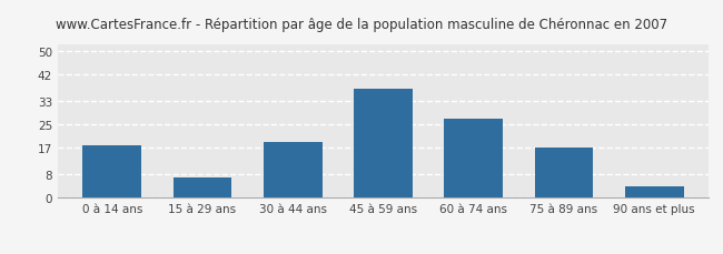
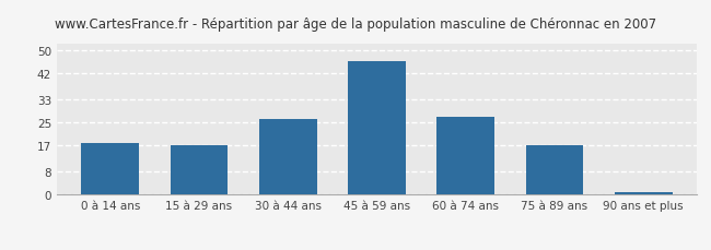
15 à 29 ans: 7 -> 17
30 à 44 ans: 19 -> 26
45 à 59 ans: 37 -> 46
90 ans et plus: 4 -> 1
